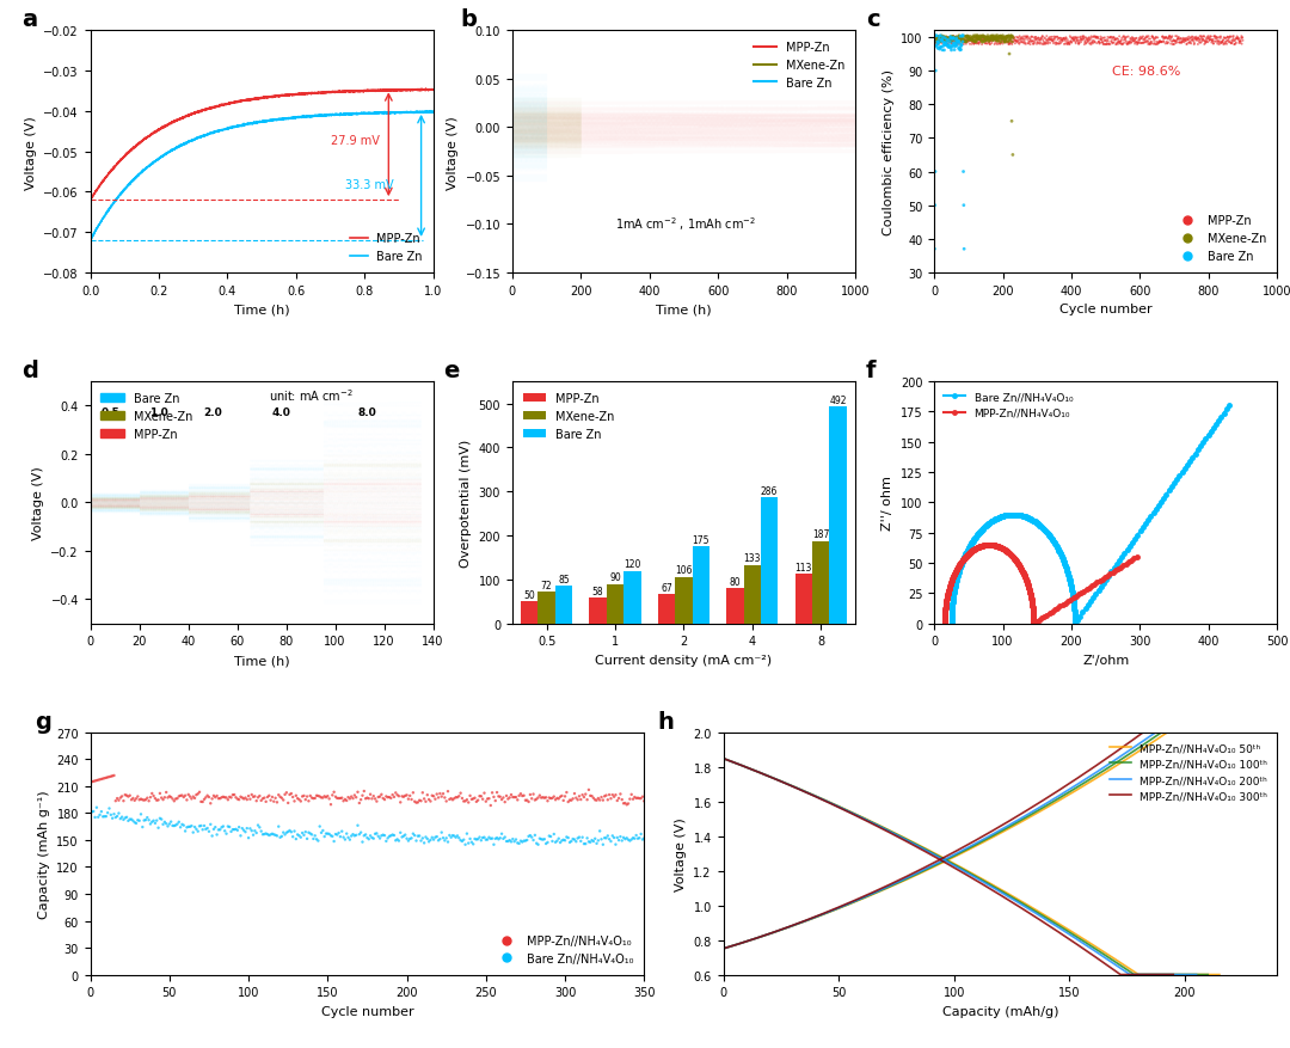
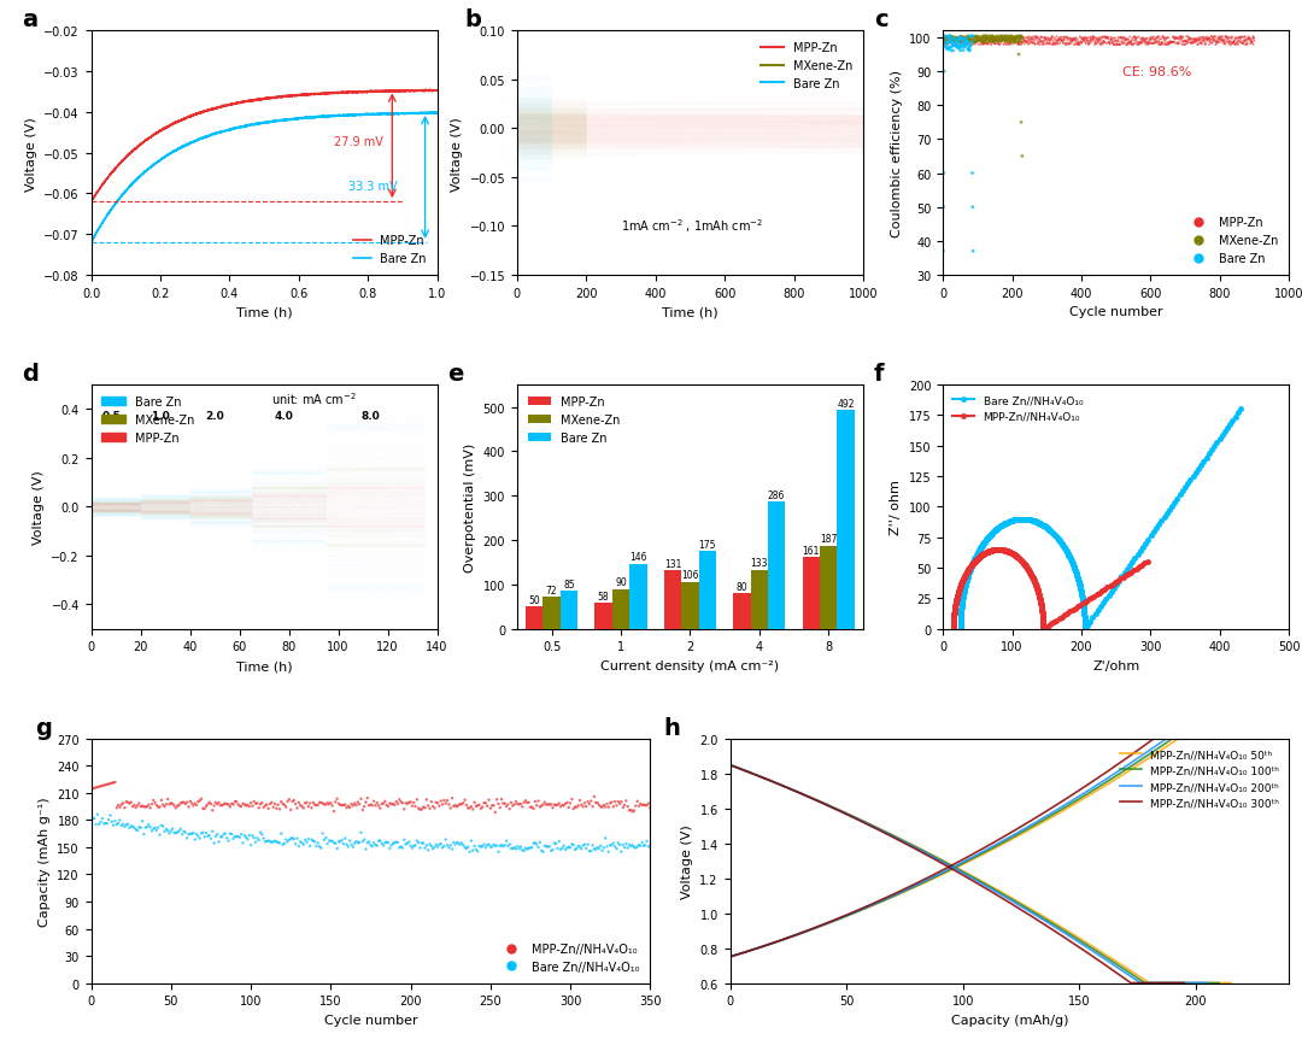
Bare Zn/1: 120 -> 146
MPP-Zn/2: 67 -> 131
MPP-Zn/8: 113 -> 161
